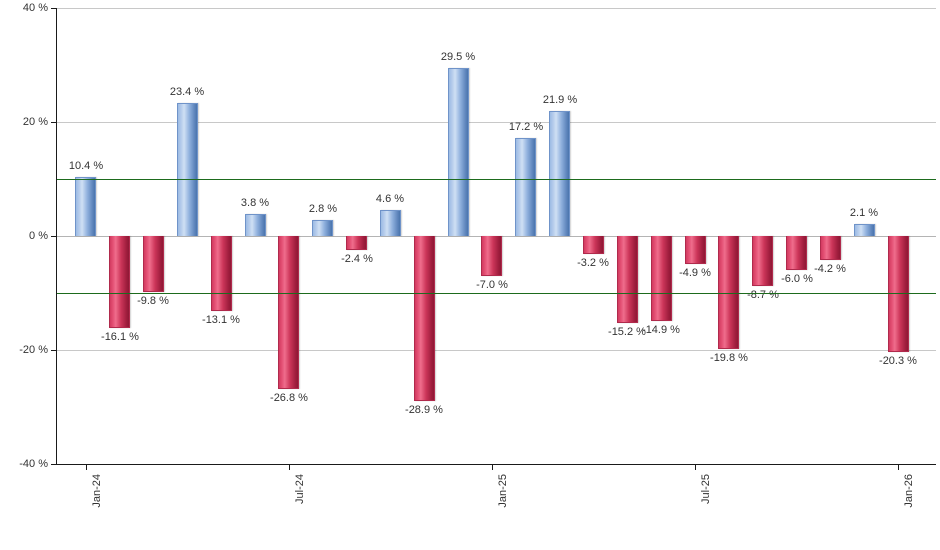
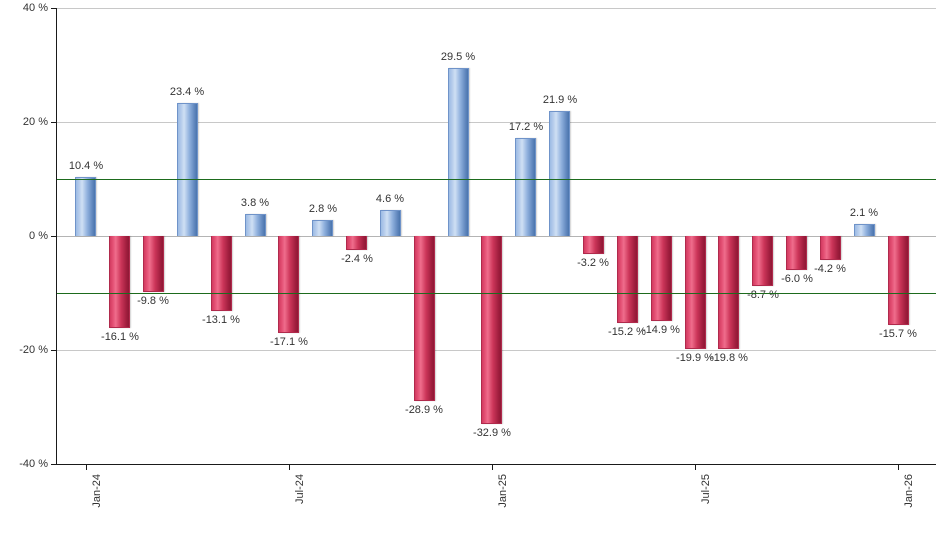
Jul-24: -26.8 -> -17.1
Jan-25: -7.0 -> -32.9
Jul-25: -4.9 -> -19.9
Jan-26: -20.3 -> -15.7
